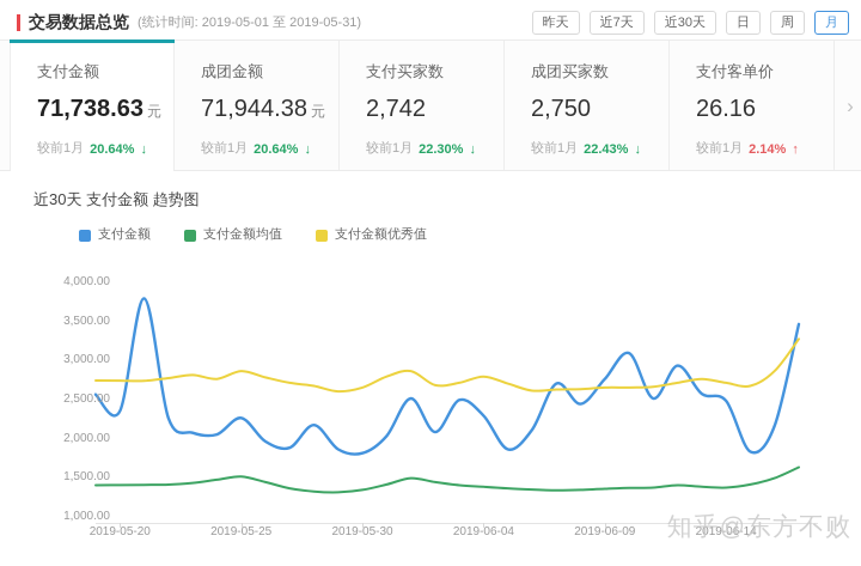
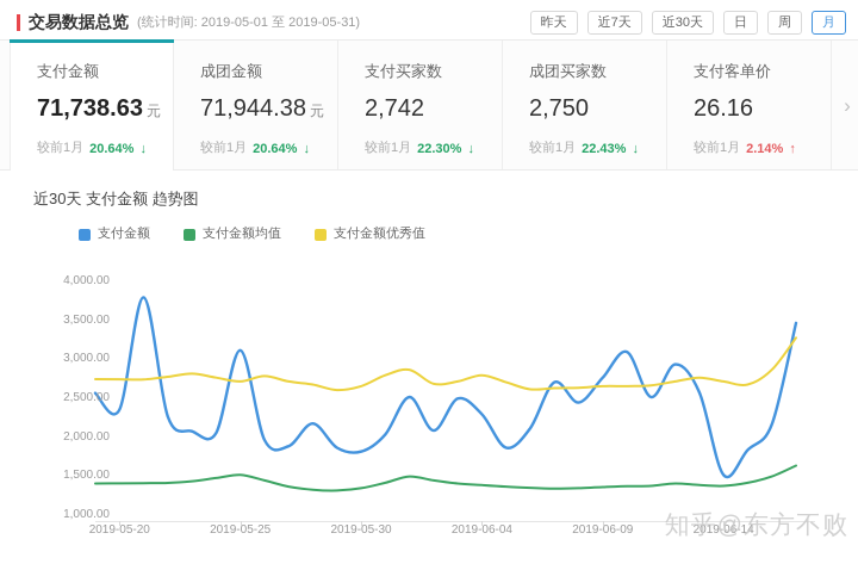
支付金额/2019-05-25: 2200 -> 3100
支付金额优秀值/2019-05-25: 2800 -> 2700
支付金额/2019-06-14: 2500 -> 1500
